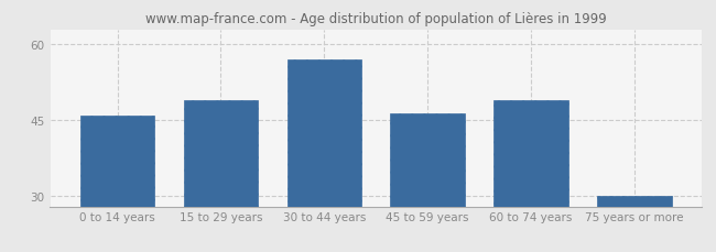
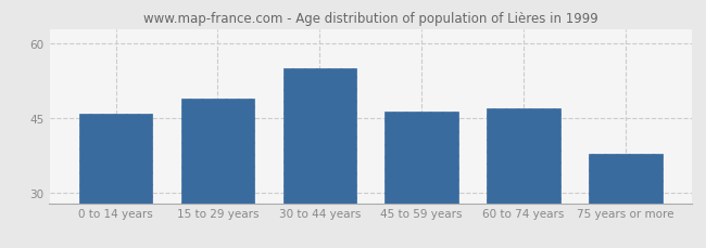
30 to 44 years: 57.0 -> 55.0
60 to 74 years: 49.0 -> 47.0
75 years or more: 30.0 -> 38.0
